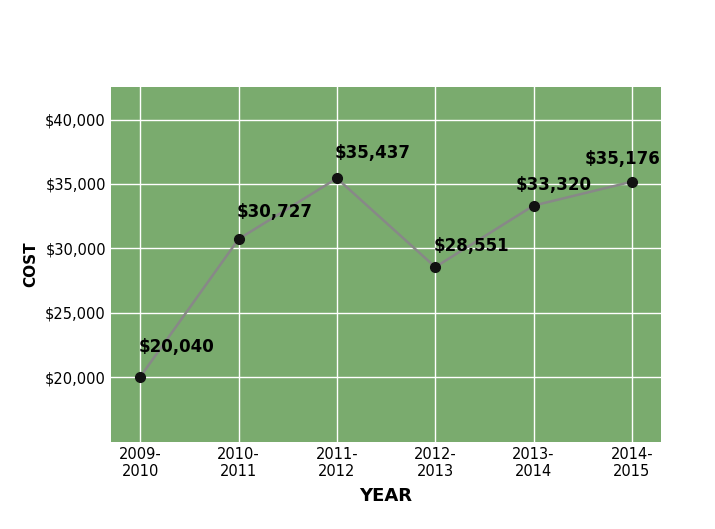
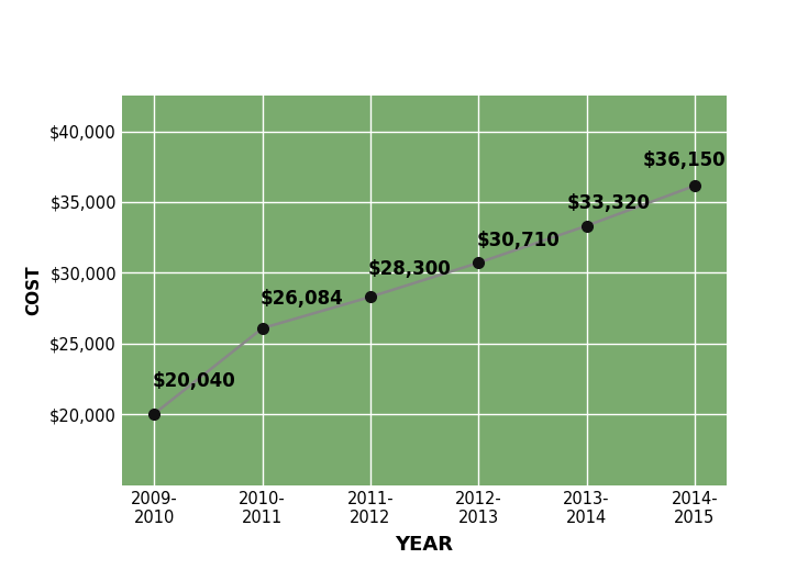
2010- 2011: $30,727 -> $26,084
2011- 2012: $35,437 -> $28,300
2012- 2013: $28,551 -> $30,710
2014- 2015: $35,176 -> $36,150
